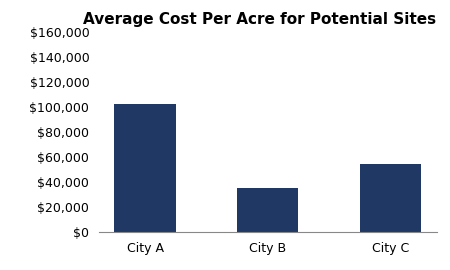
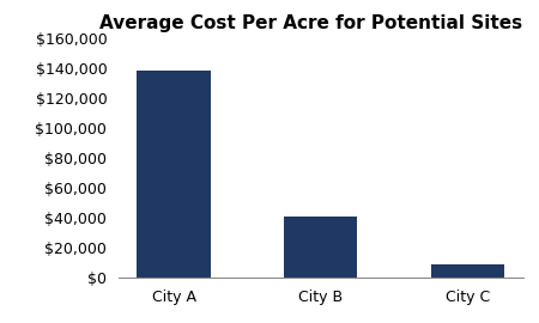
City A: $103,000 -> $139,000
City B: $35,000 -> $41,000
City C: $55,000 -> $9,000
